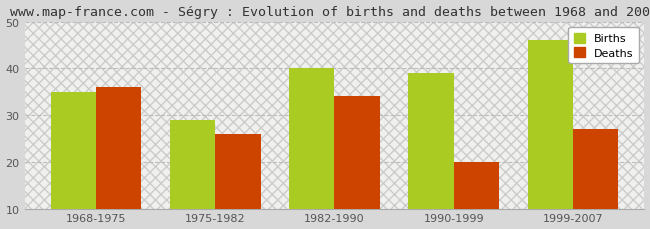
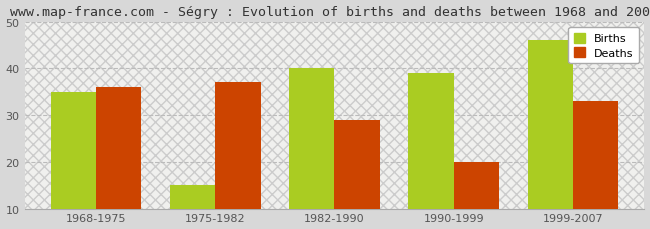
Births/1975-1982: 29 -> 15
Deaths/1975-1982: 26 -> 37
Deaths/1982-1990: 34 -> 29
Deaths/1999-2007: 27 -> 33
